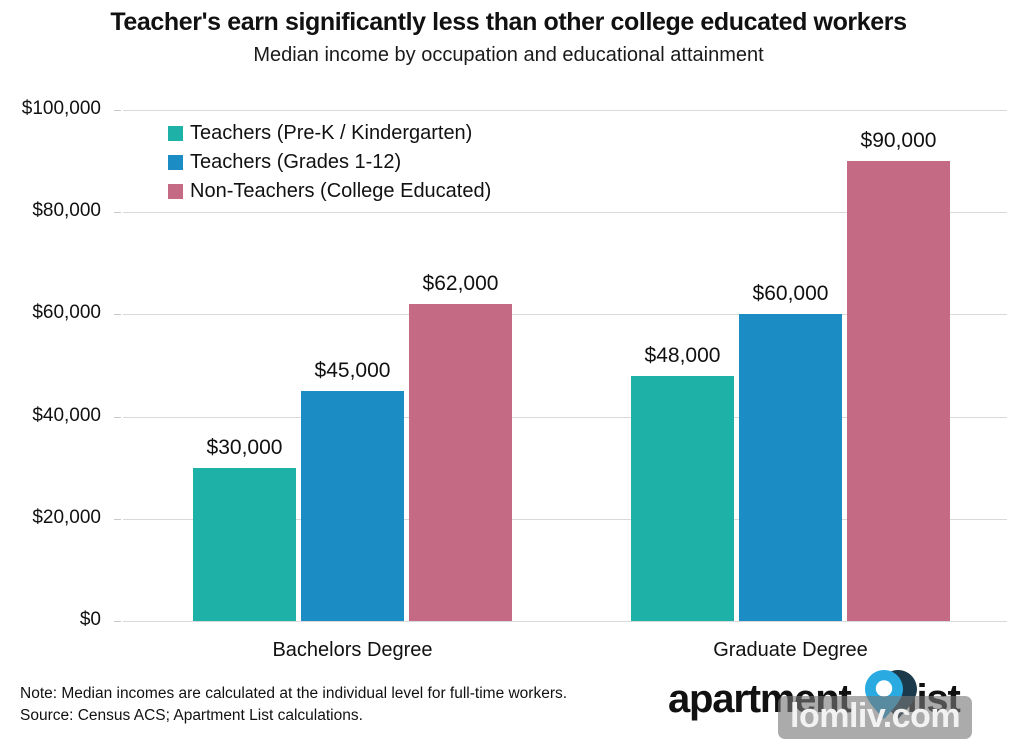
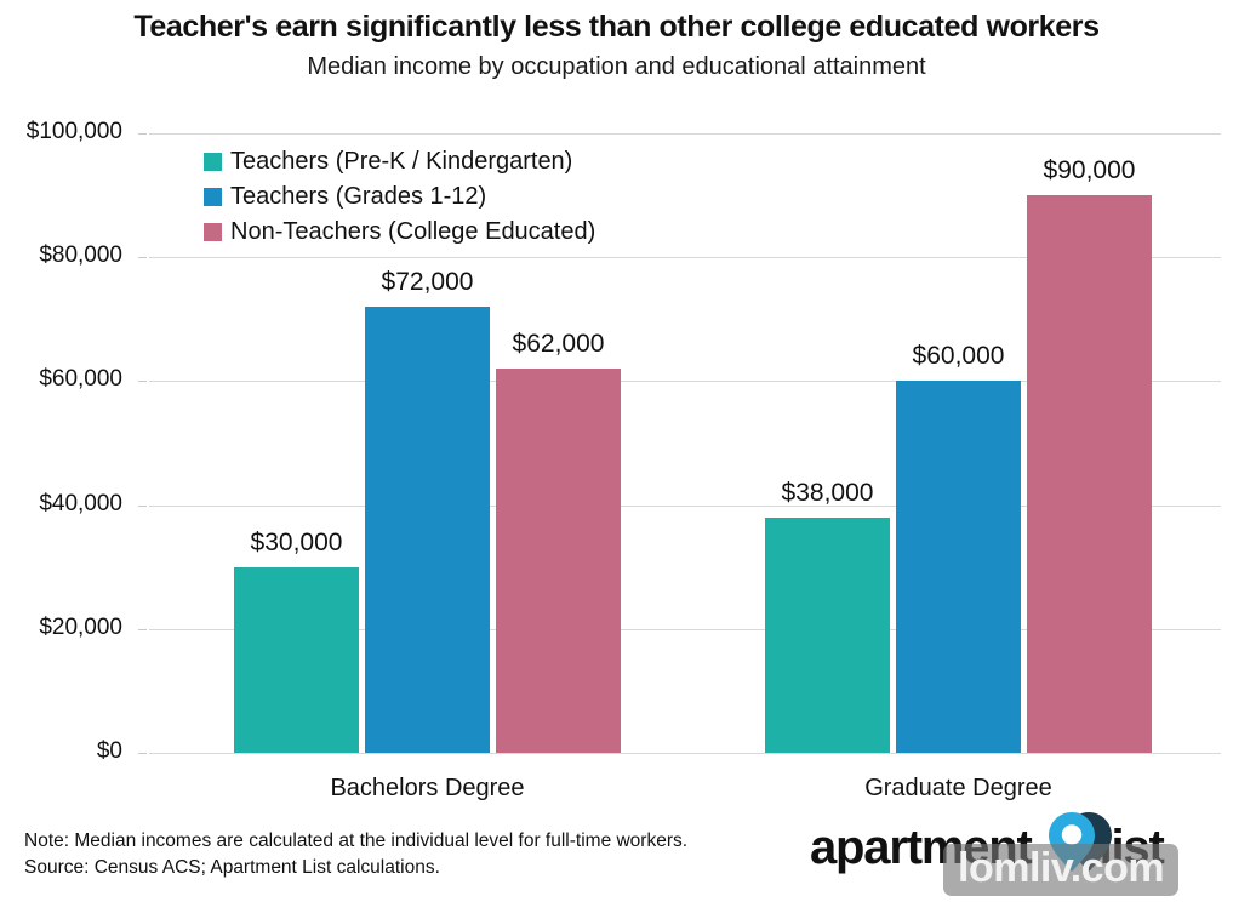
Teachers (Grades 1-12)/Bachelors Degree: $45,000 -> $72,000
Teachers (Pre-K / Kindergarten)/Graduate Degree: $48,000 -> $38,000
